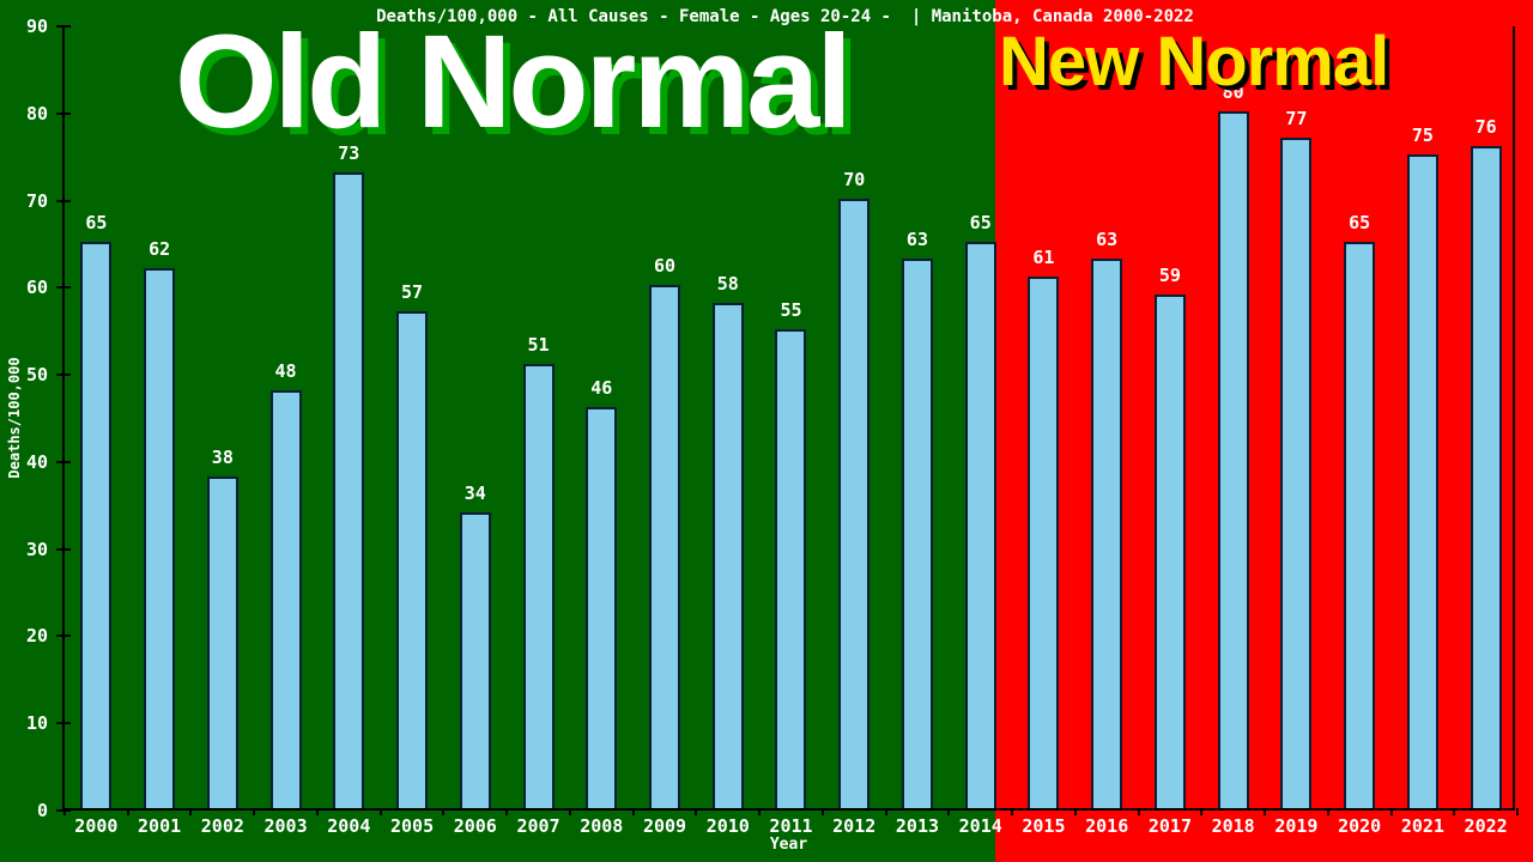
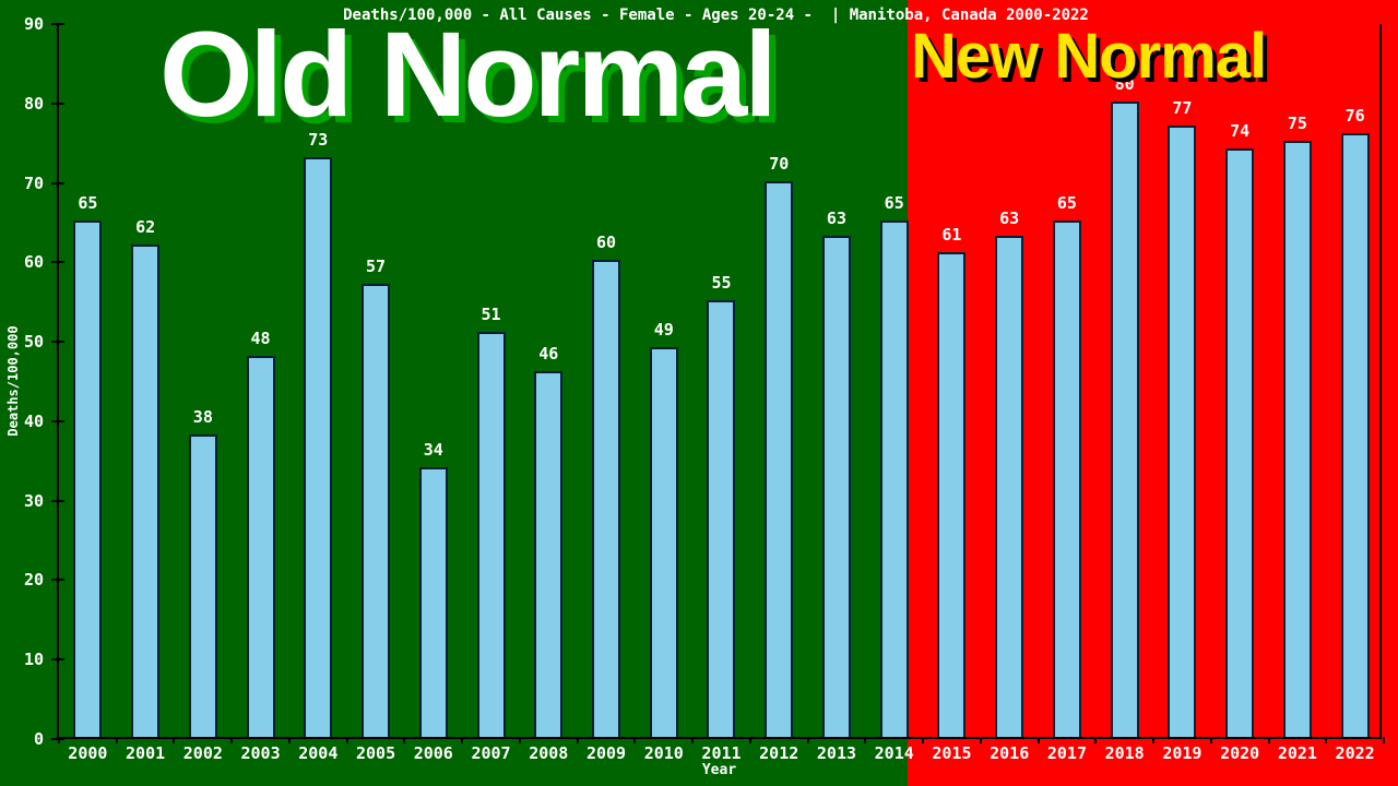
2010: 58 -> 49
2017: 59 -> 65
2020: 65 -> 74
